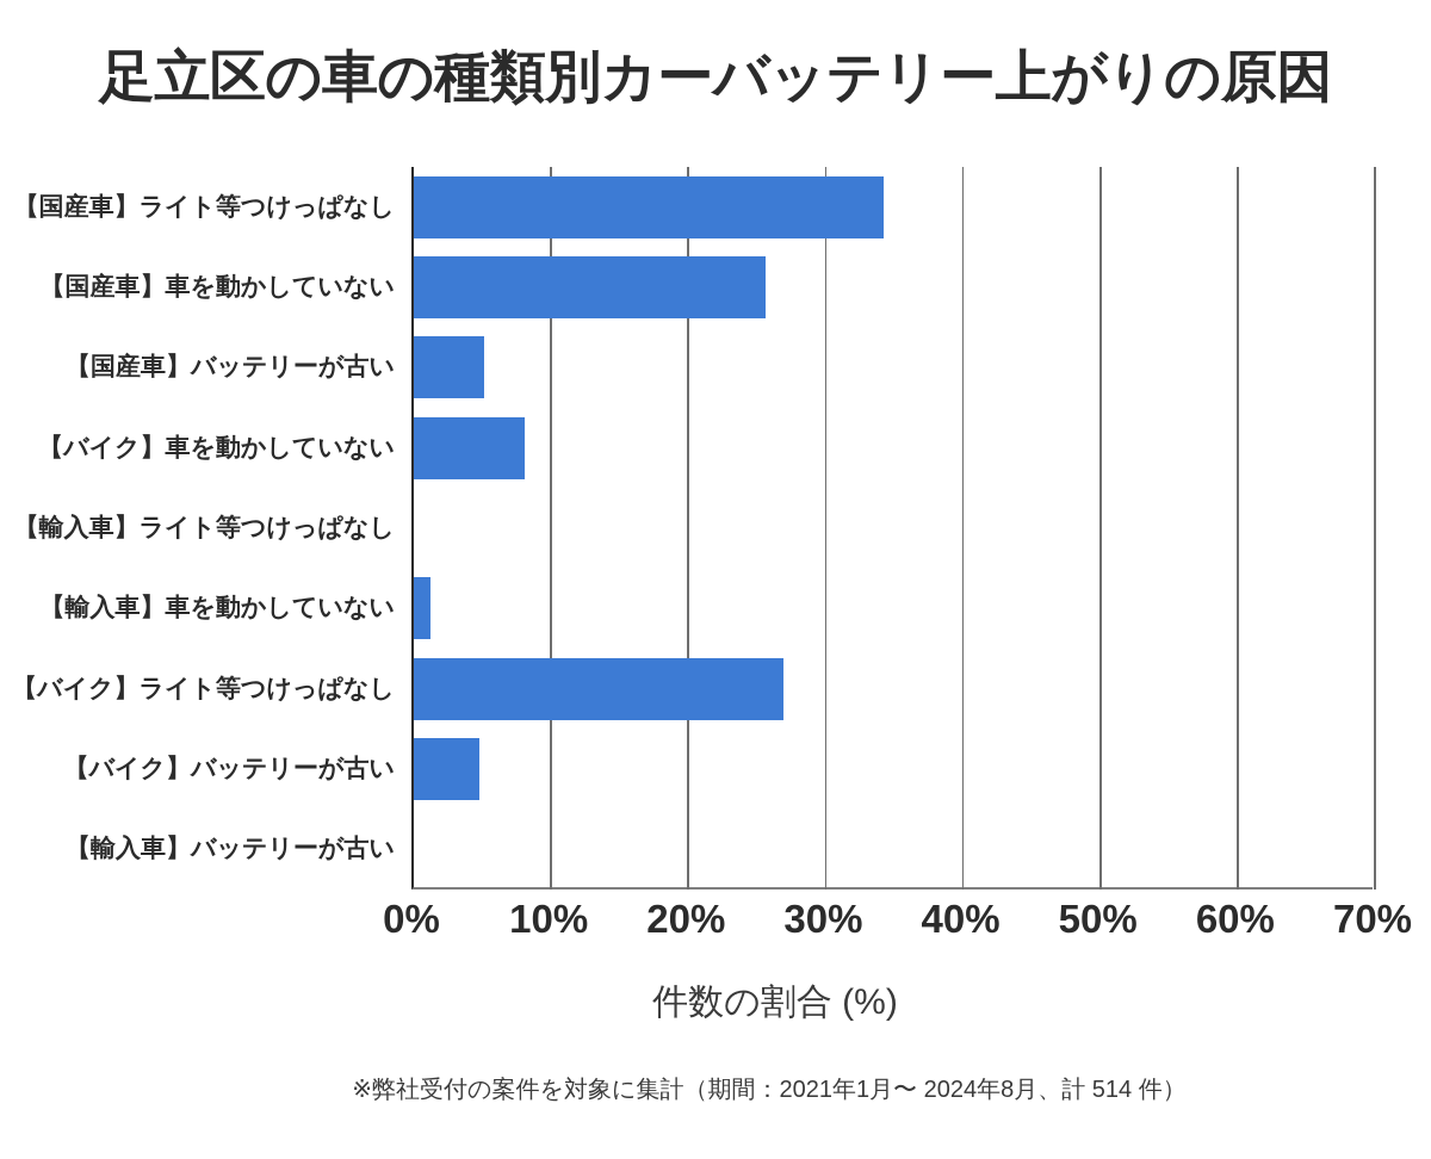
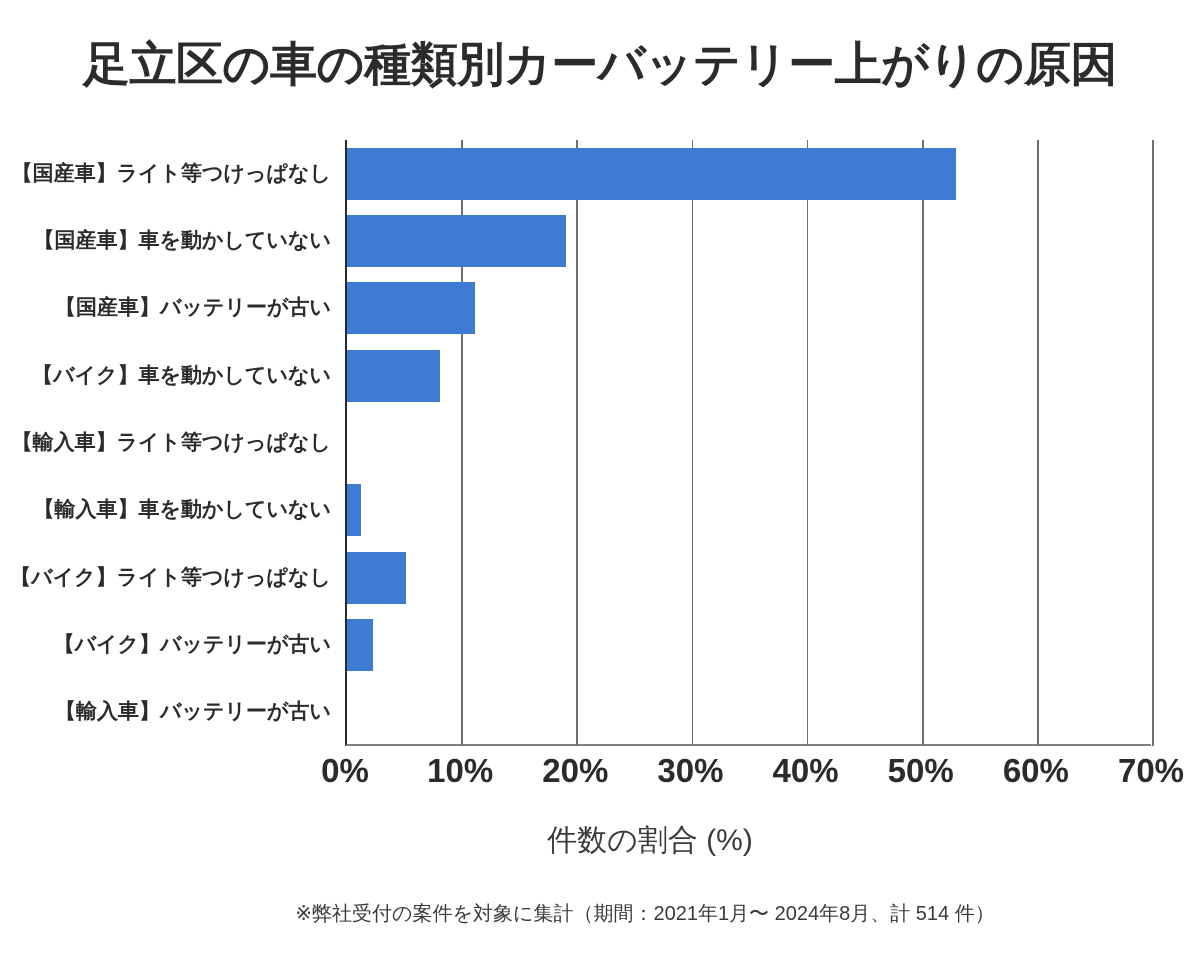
【国産車】ライト等つけっぱなし: 34.2% -> 52.9%
【国産車】車を動かしていない: 25.6% -> 19.0%
【国産車】バッテリーが古い: 5.1% -> 11.1%
【バイク】ライト等つけっぱなし: 26.9% -> 5.1%
【バイク】バッテリーが古い: 4.8% -> 2.3%
